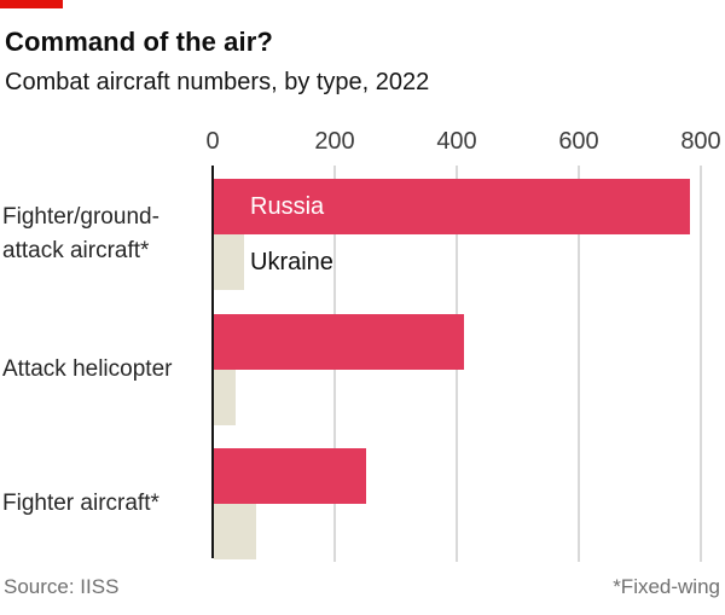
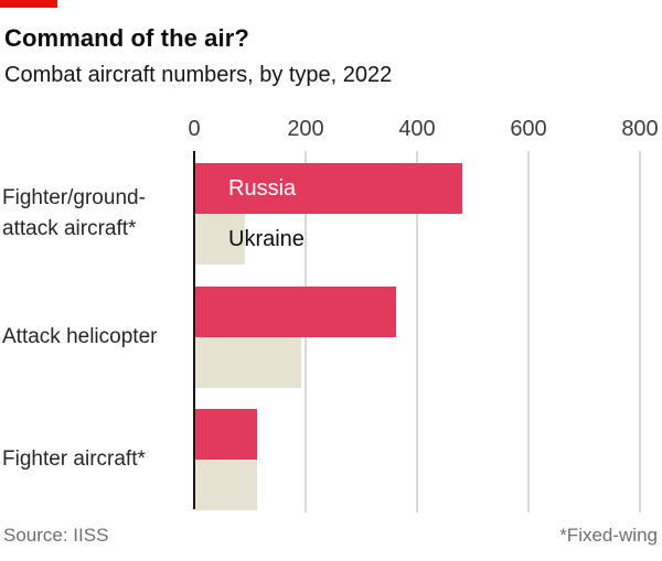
Russia/Fighter/ground-attack aircraft*: 780 -> 480
Ukraine/Fighter/ground-attack aircraft*: 50 -> 90
Russia/Attack helicopter: 410 -> 360
Ukraine/Attack helicopter: 40 -> 190
Russia/Fighter aircraft*: 250 -> 110
Ukraine/Fighter aircraft*: 70 -> 110
